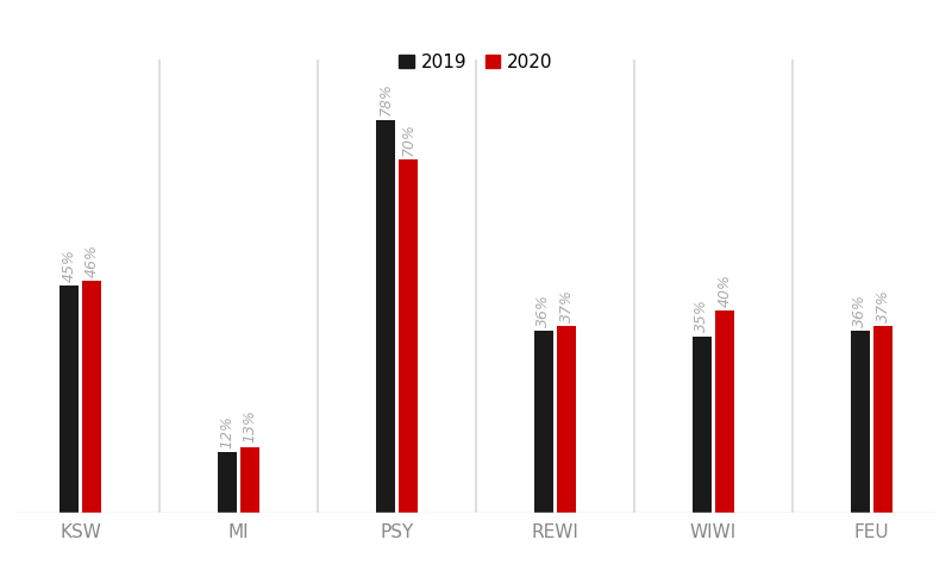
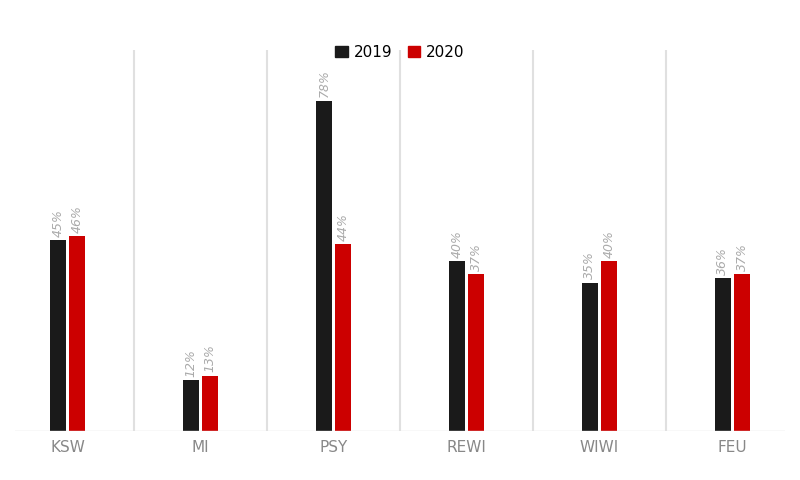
2020/PSY: 70% -> 44%
2019/REWI: 36% -> 40%
